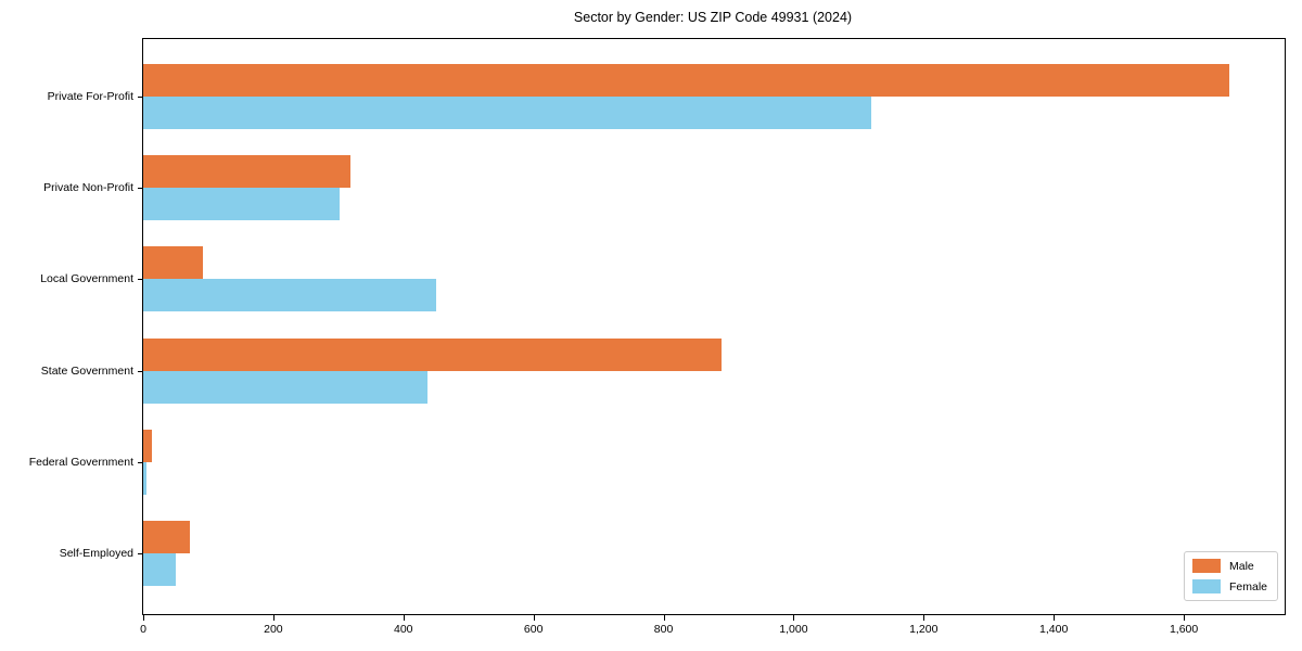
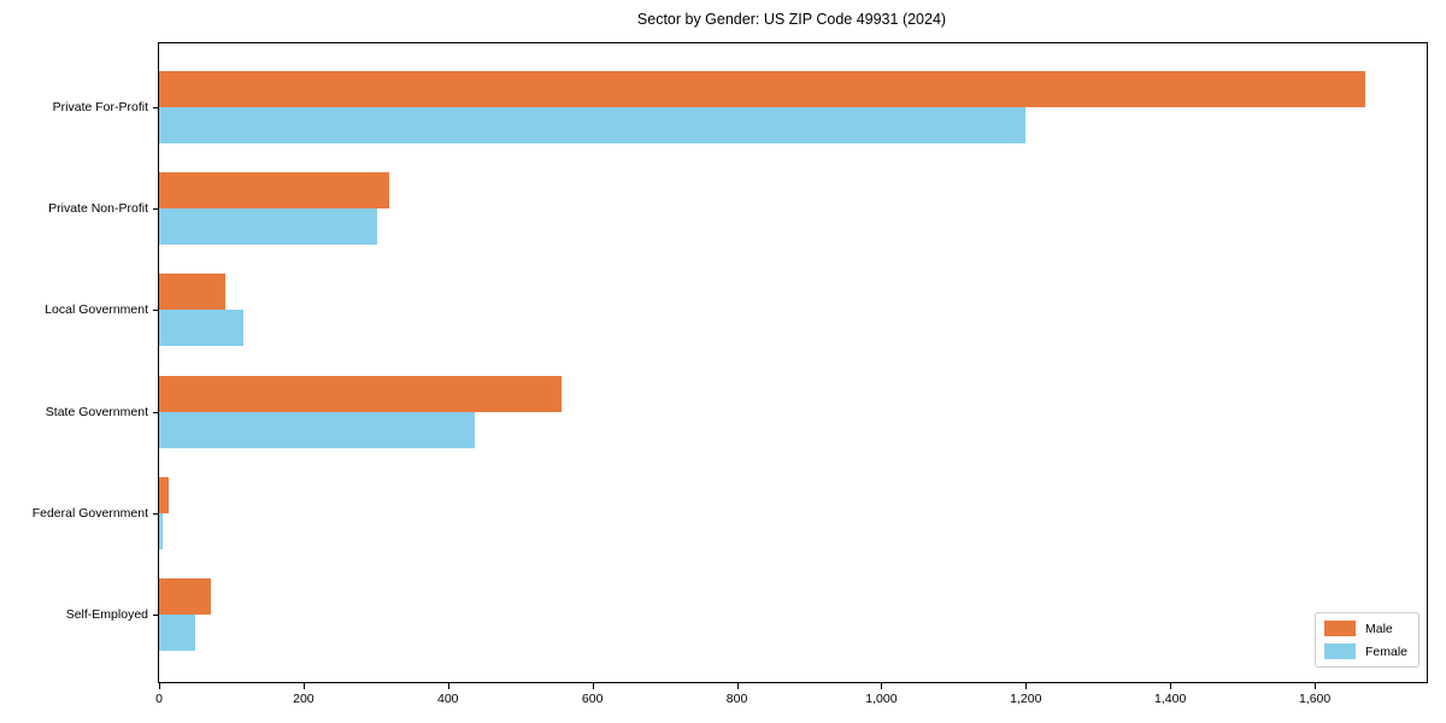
Female/Private For-Profit: 1120 -> 1200
Female/Local Government: 450 -> 120
Male/State Government: 890 -> 560
